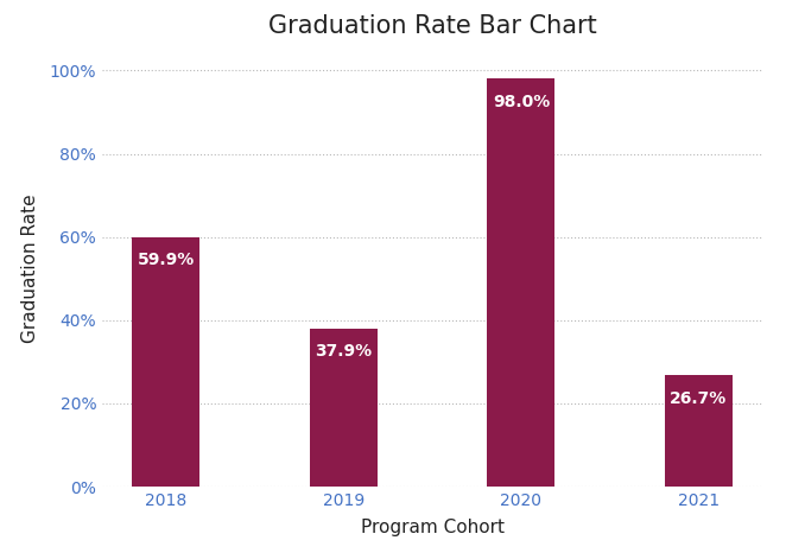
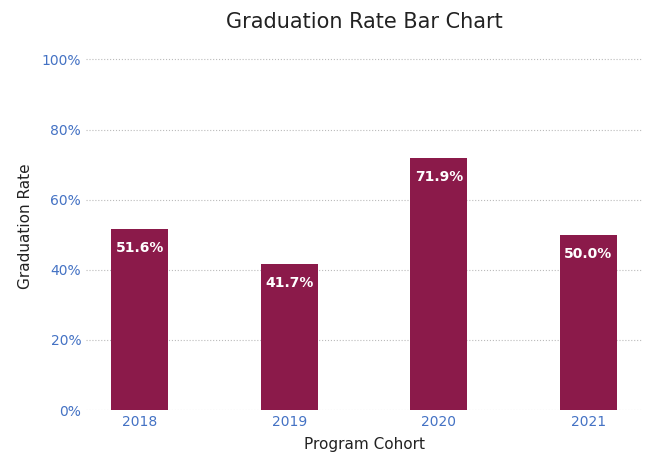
2018: 59.9% -> 51.6%
2019: 37.9% -> 41.7%
2020: 98.0% -> 71.9%
2021: 26.7% -> 50.0%
